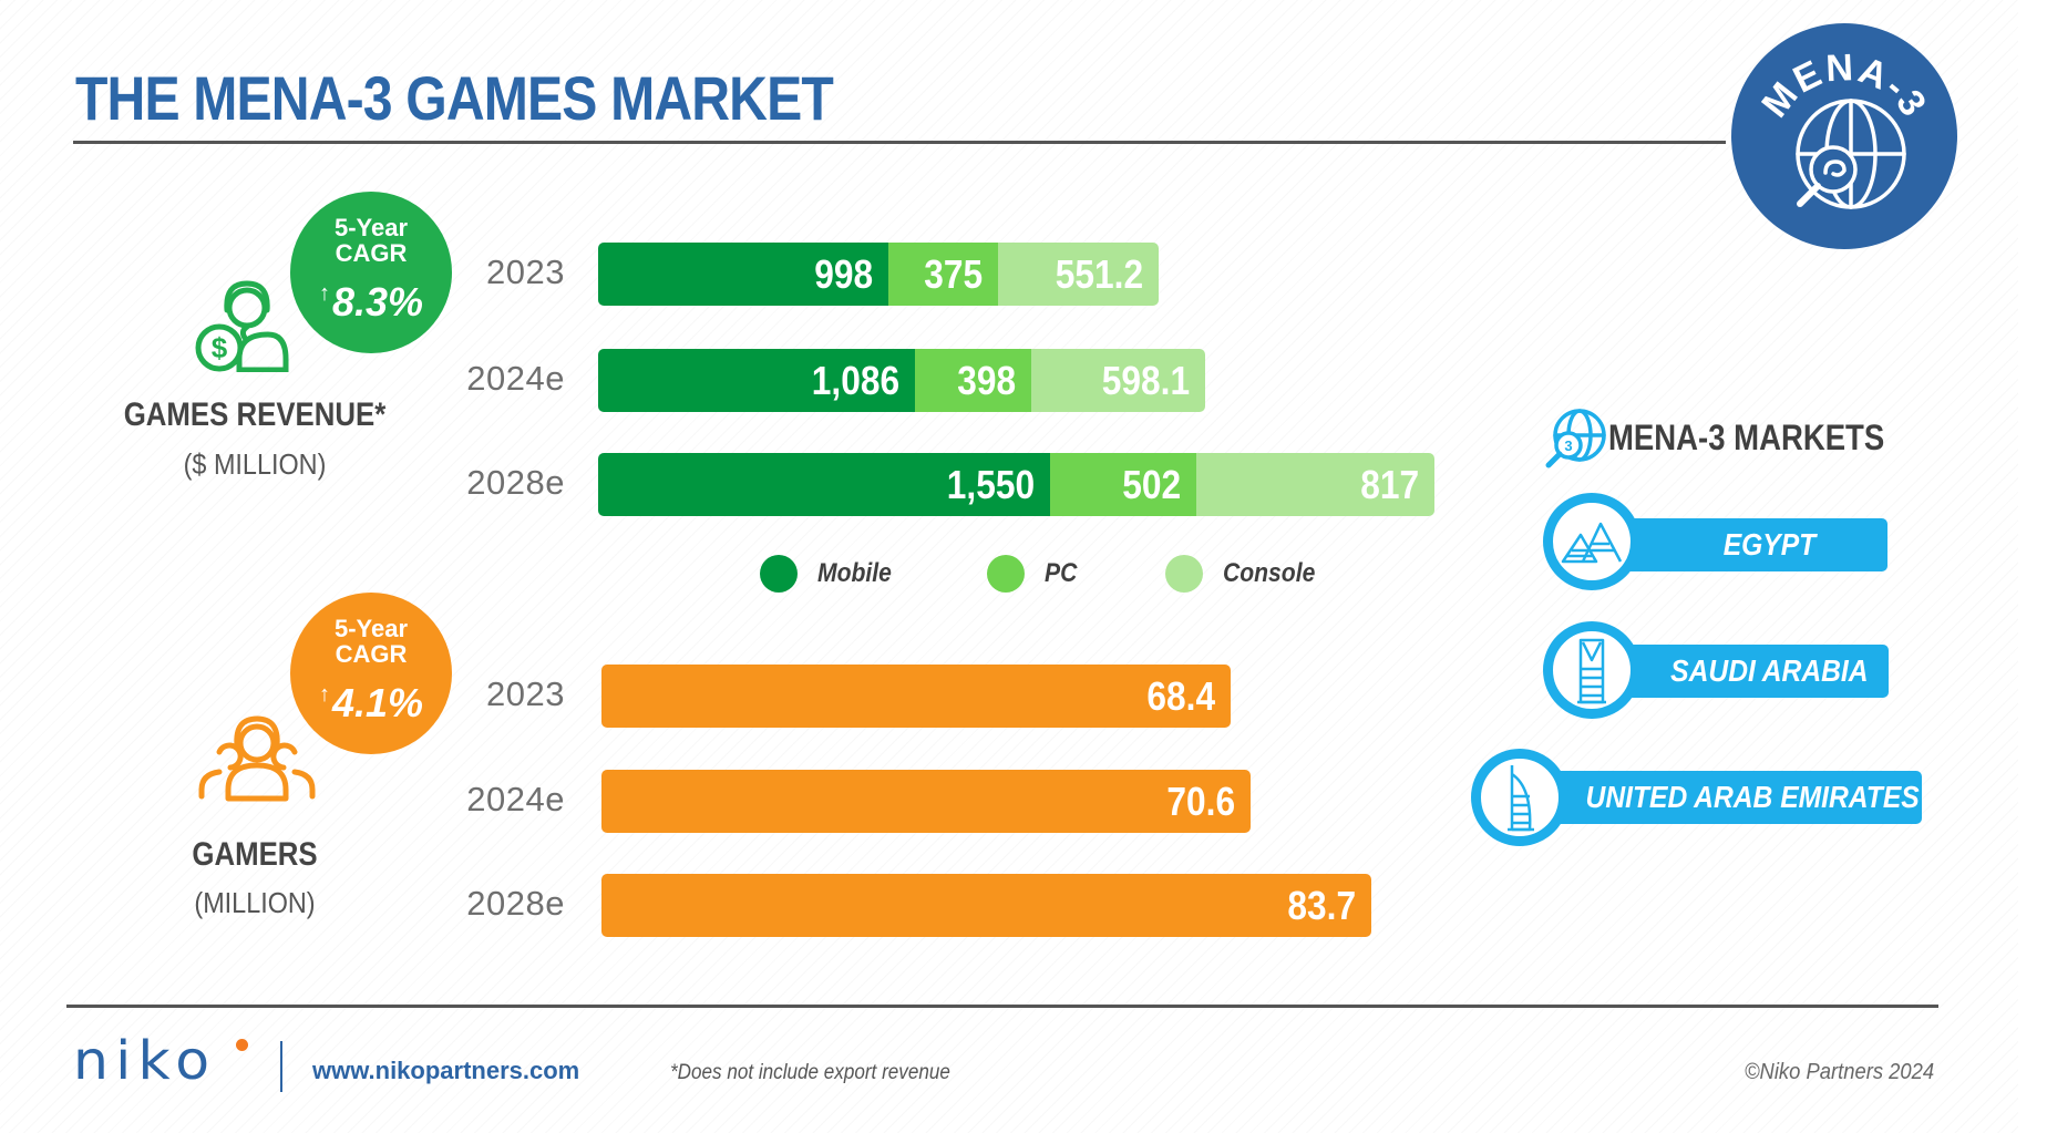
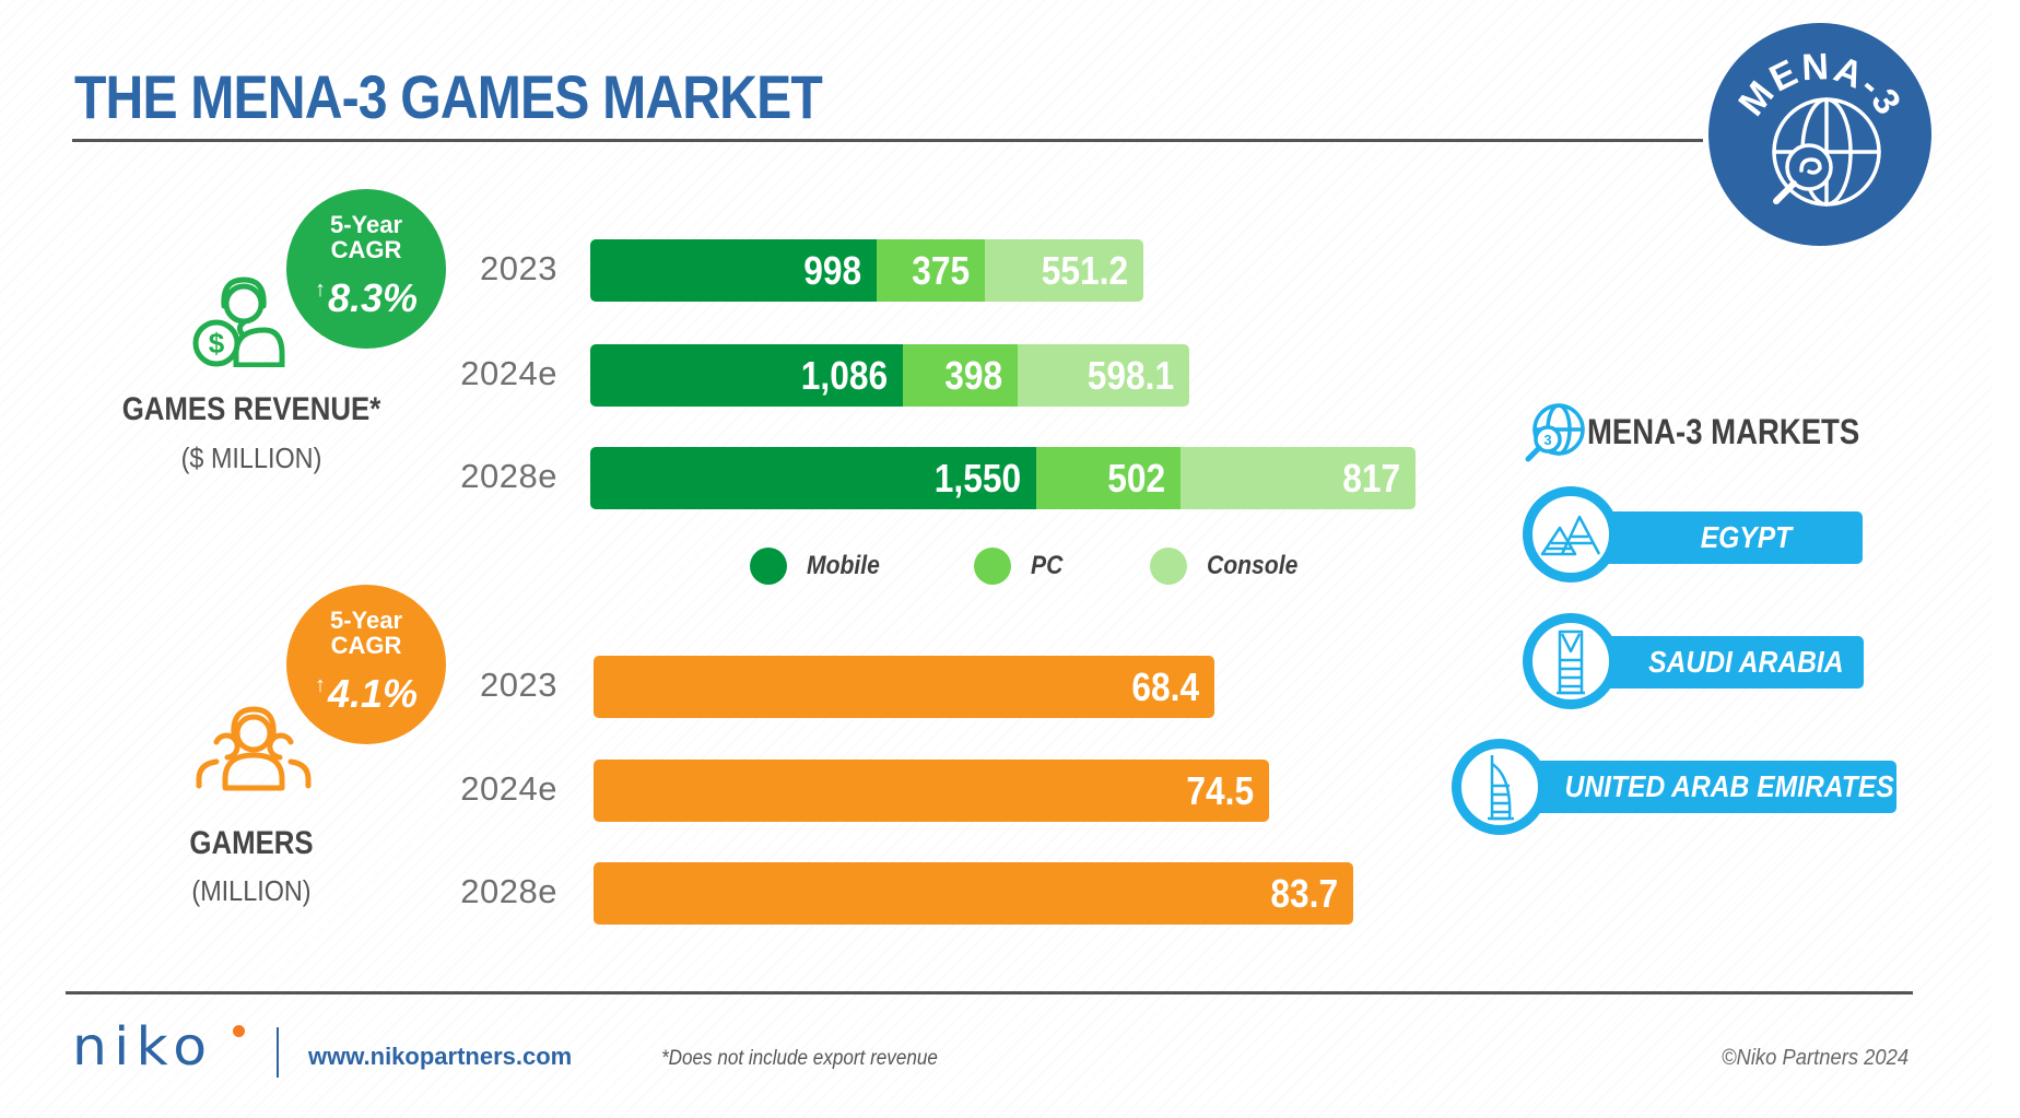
GAMERS (MILLION)/2024e: 70.6 -> 74.5
